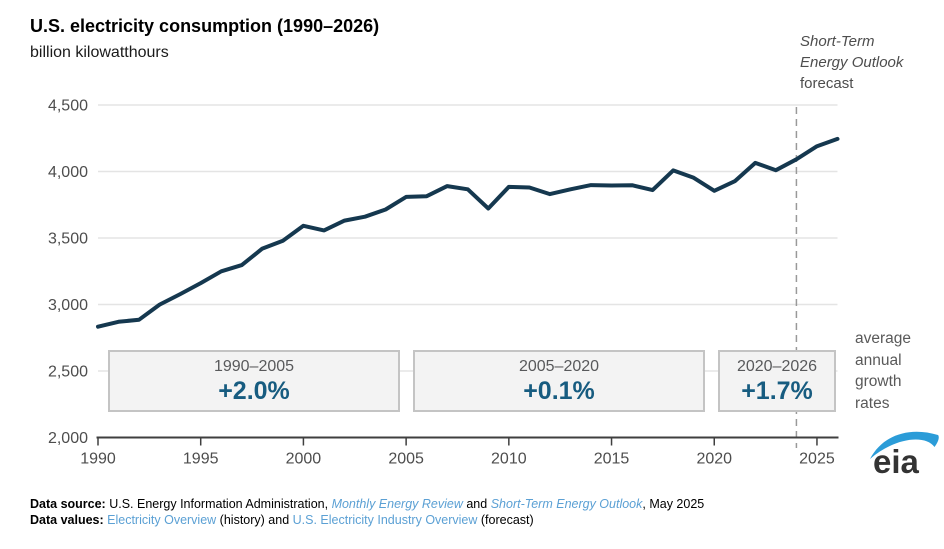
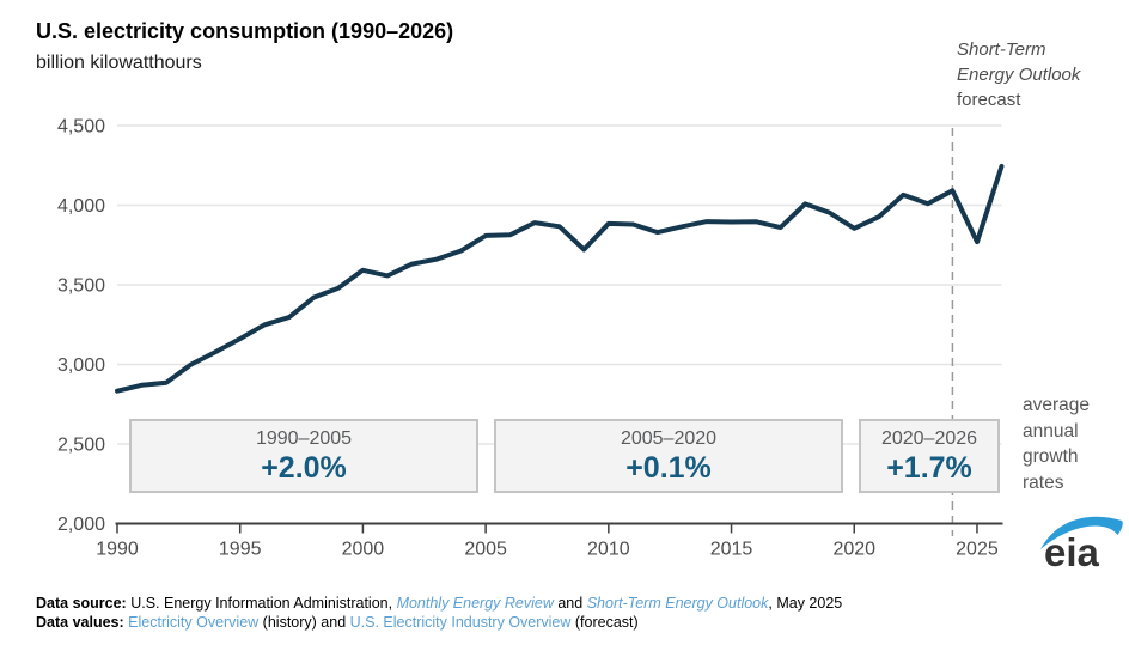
2025: 4190 -> 3770
